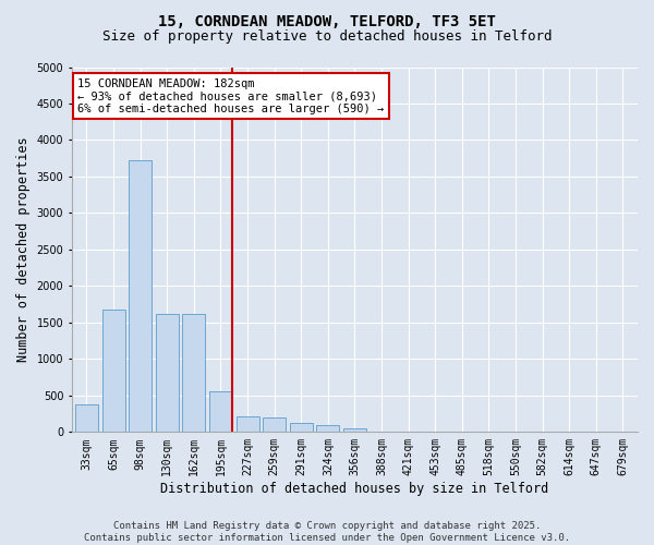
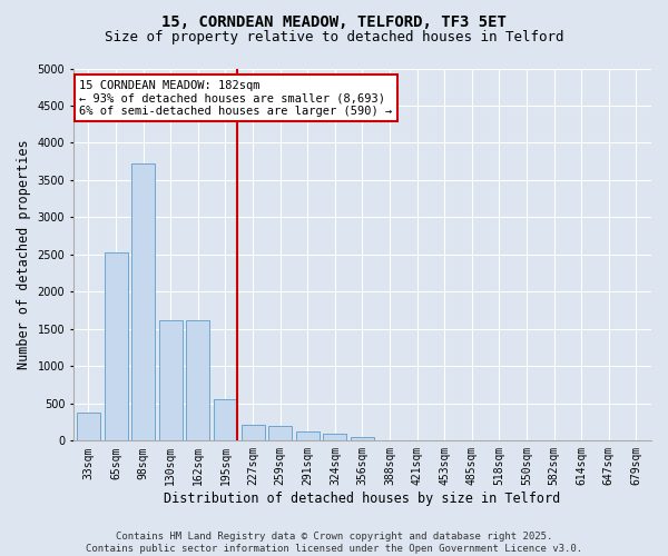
65sqm: 1680 -> 2530
